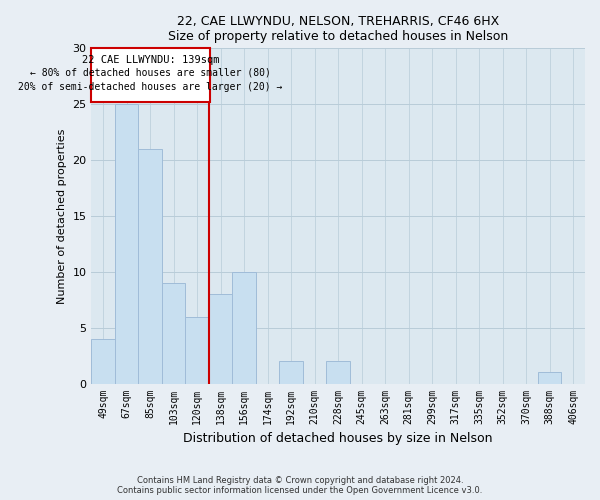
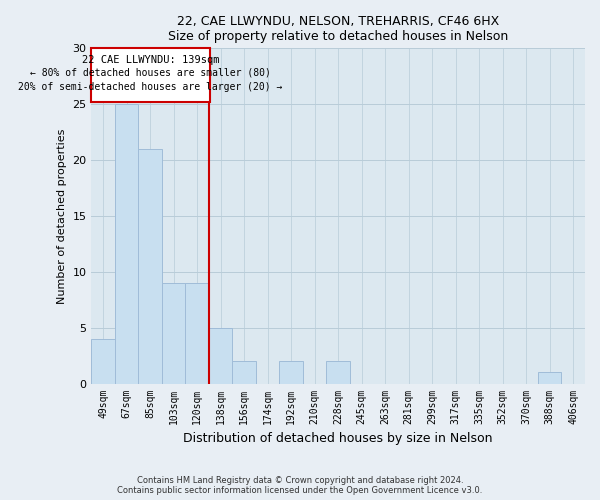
120sqm: 6 -> 9
138sqm: 8 -> 5
156sqm: 10 -> 2
